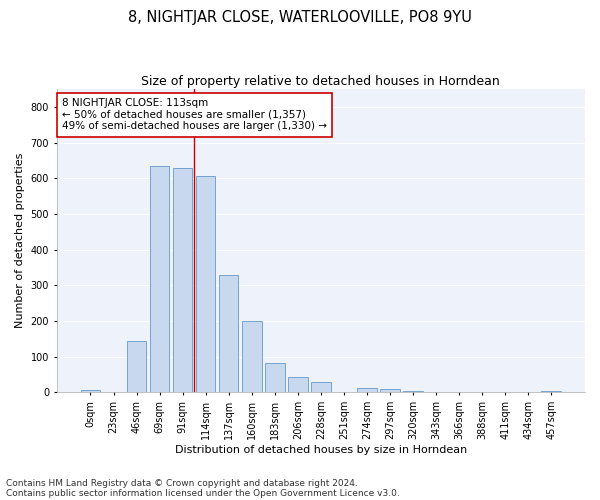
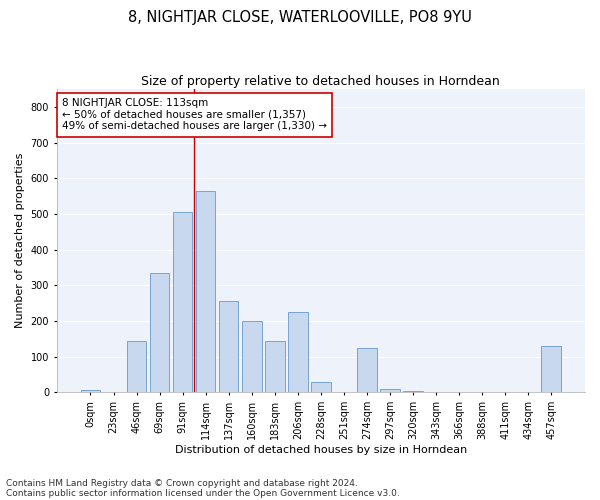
69sqm: 635 -> 335
91sqm: 630 -> 505
114sqm: 607 -> 565
137sqm: 330 -> 255
183sqm: 82 -> 145
206sqm: 42 -> 225
274sqm: 12 -> 125
457sqm: 5 -> 130
